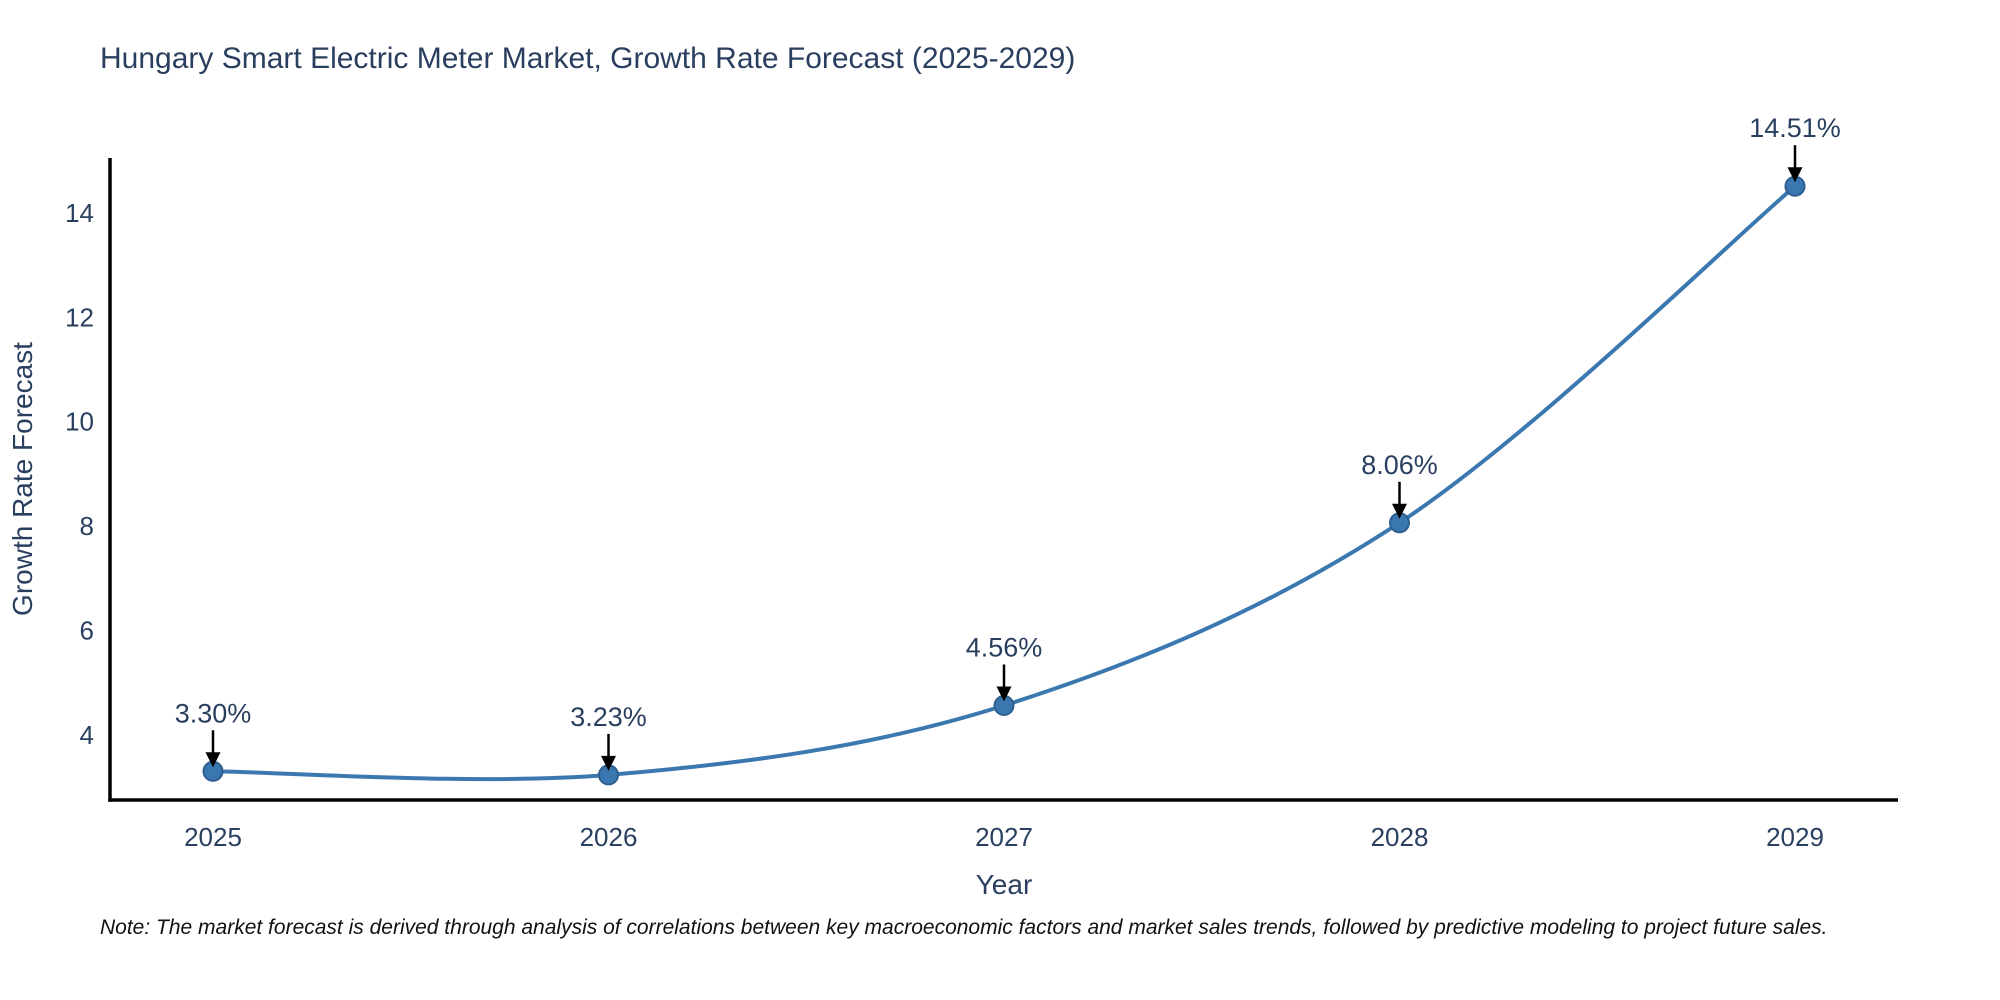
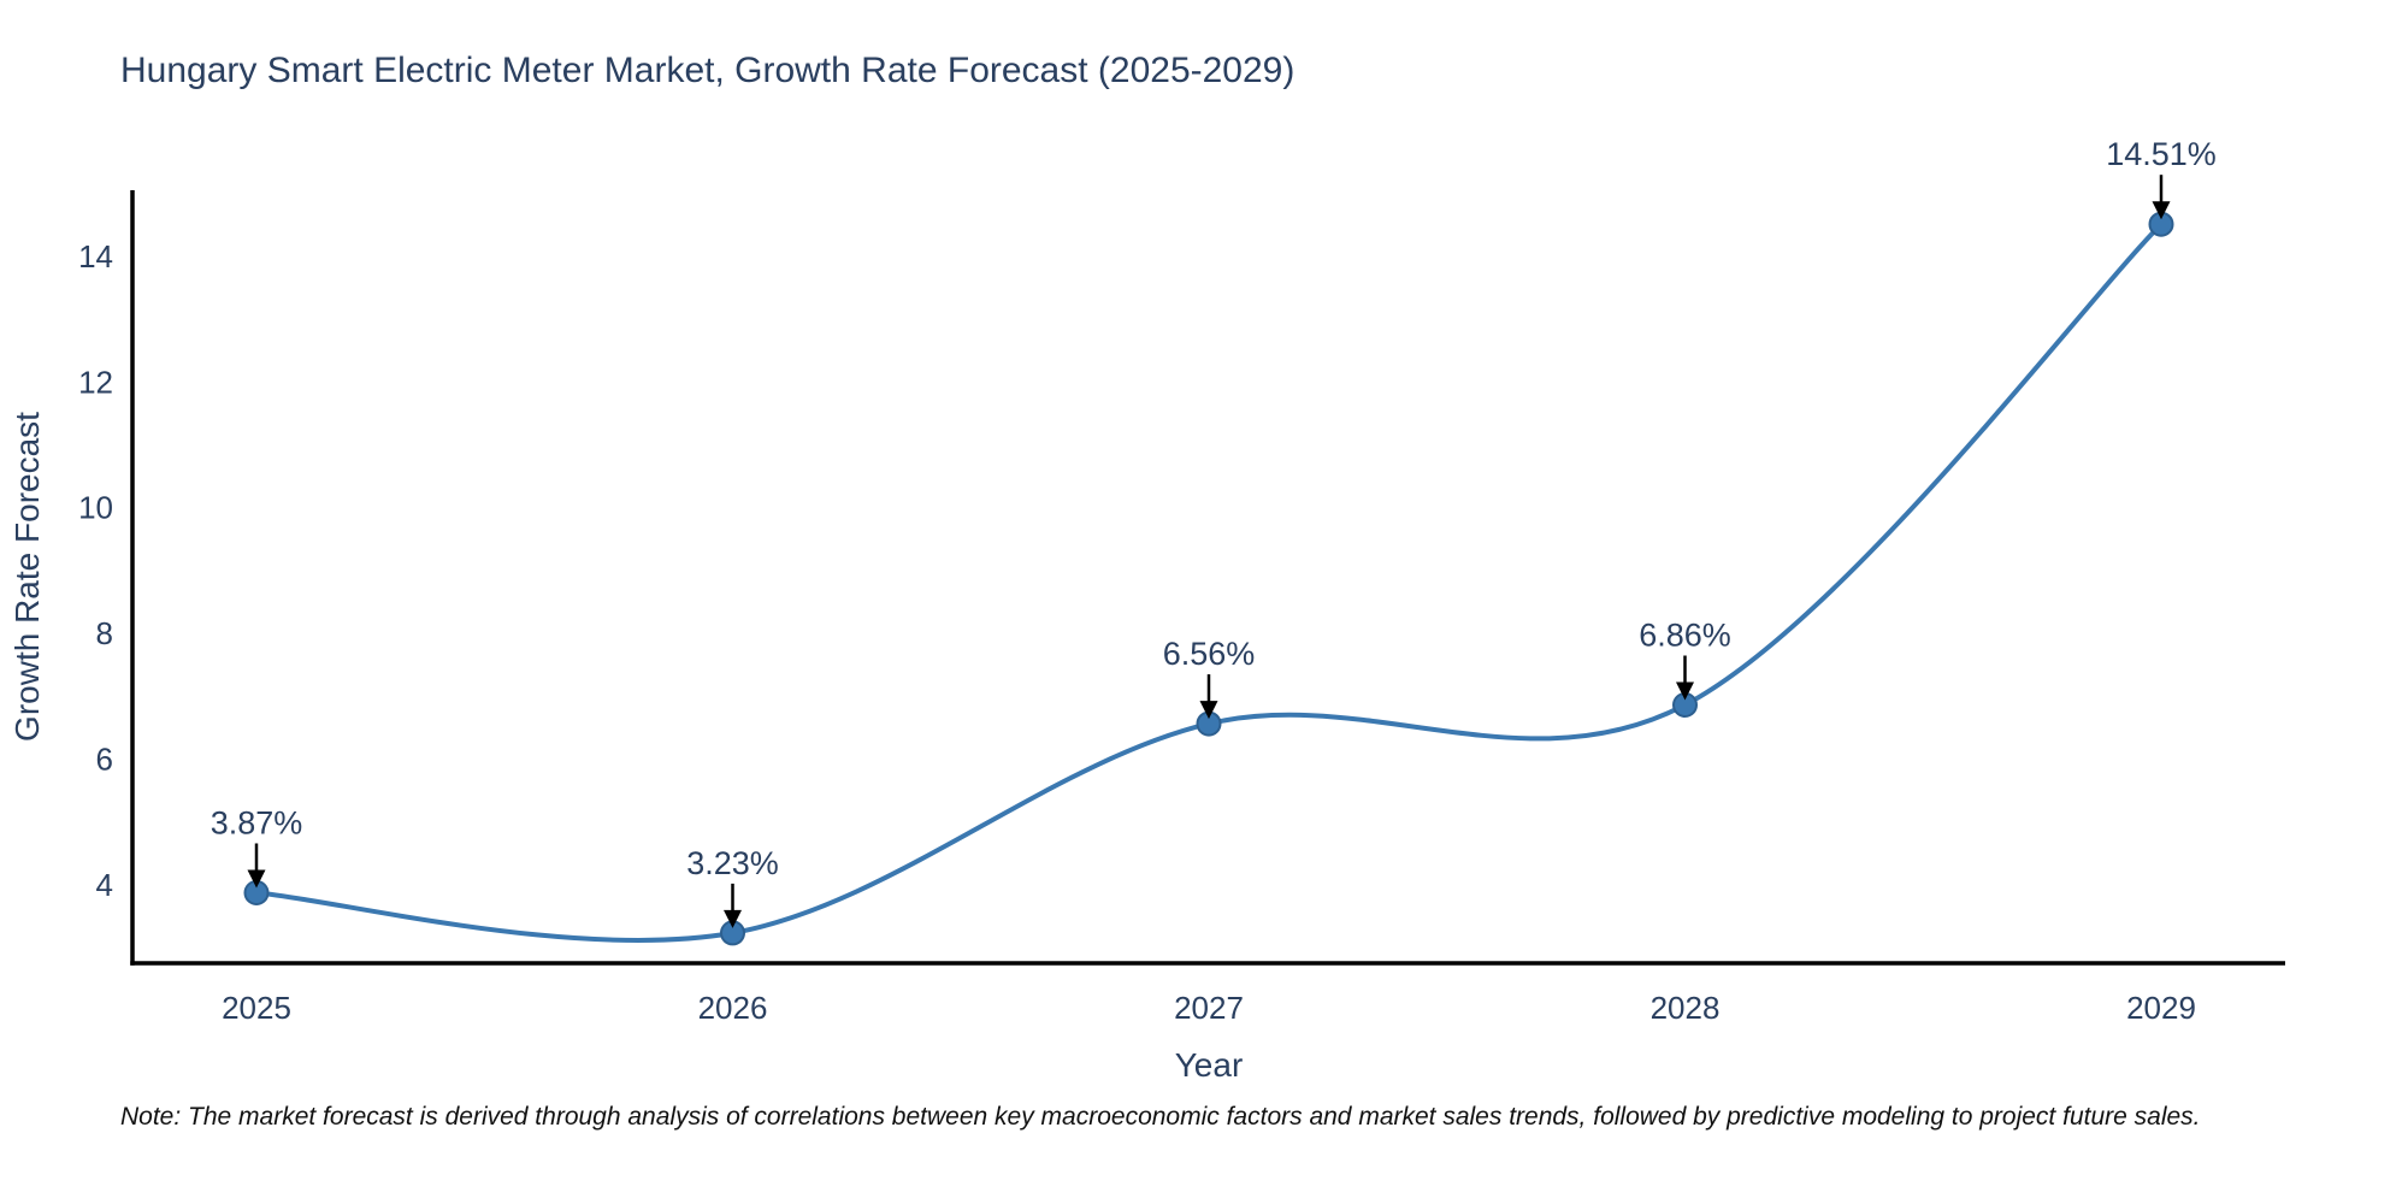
2025: 3.30% -> 3.87%
2027: 4.56% -> 6.56%
2028: 8.06% -> 6.86%
